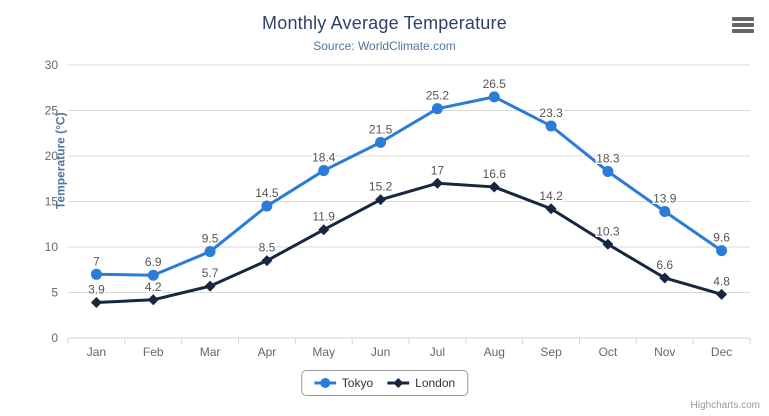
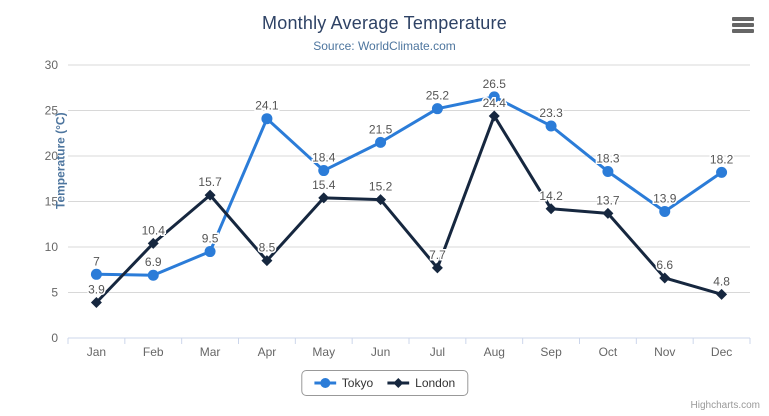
London/Feb: 4.2 -> 10.4
London/Mar: 5.7 -> 15.7
Tokyo/Apr: 14.5 -> 24.1
London/May: 11.9 -> 15.4
London/Jul: 17 -> 7.7
London/Aug: 16.6 -> 24.4
London/Oct: 10.3 -> 13.7
Tokyo/Dec: 9.6 -> 18.2
